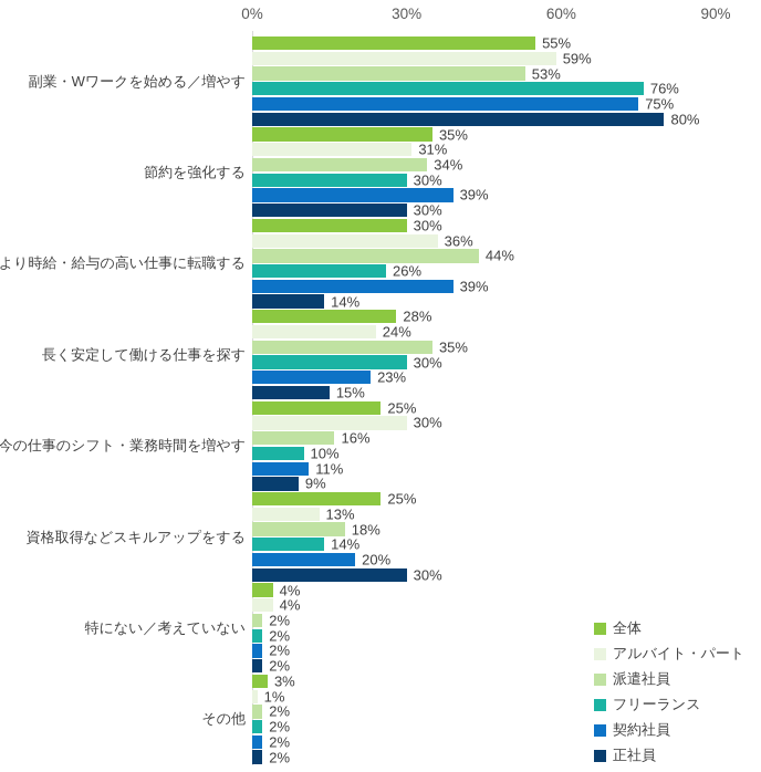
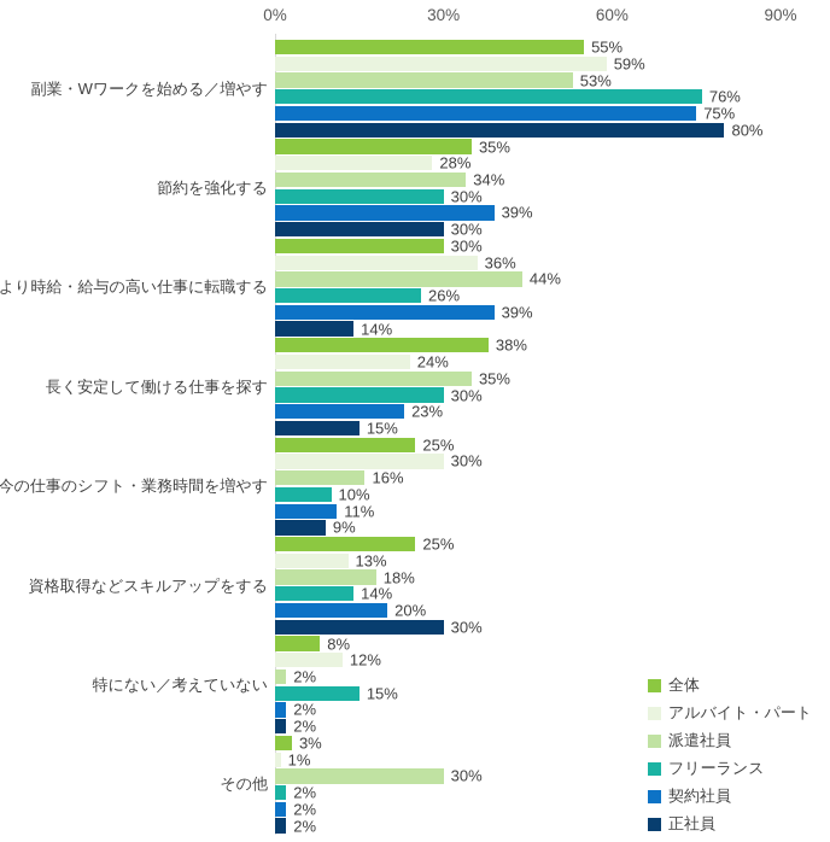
アルバイト・パート/節約を強化する: 31% -> 28%
全体/長く安定して働ける仕事を探す: 28% -> 38%
全体/特にない／考えていない: 4% -> 8%
アルバイト・パート/特にない／考えていない: 4% -> 12%
フリーランス/特にない／考えていない: 2% -> 15%
派遣社員/その他: 2% -> 30%
